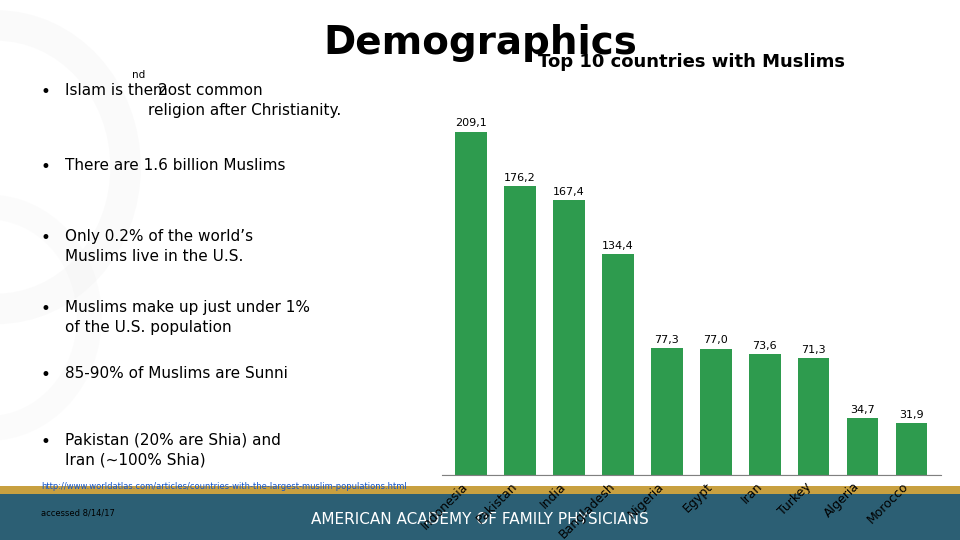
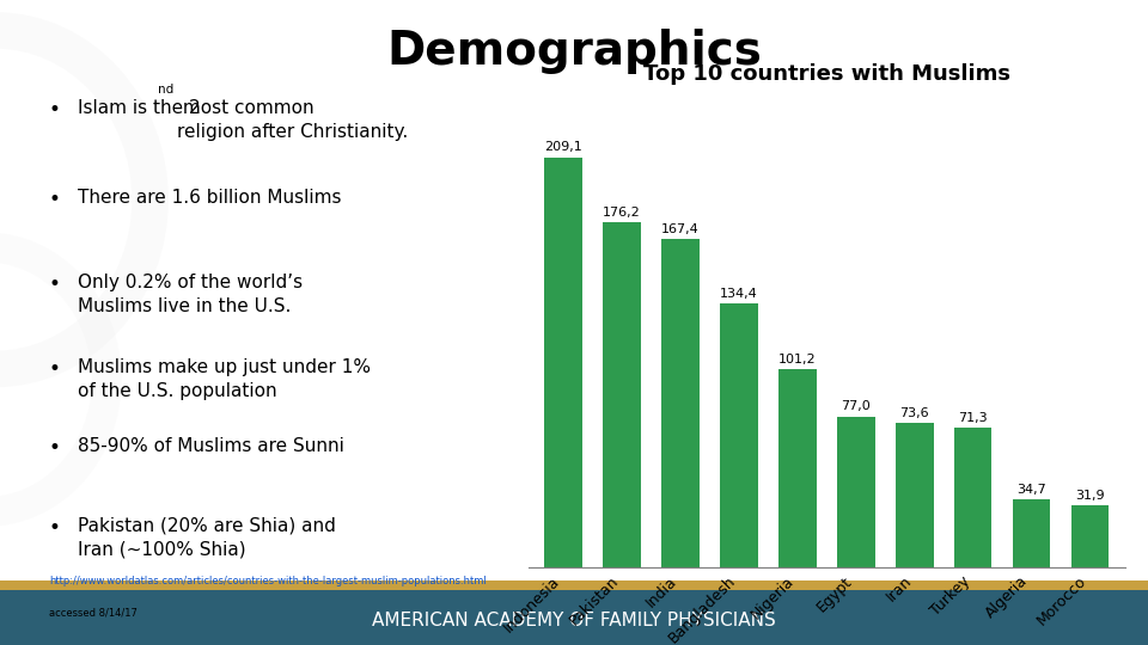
Nigeria: 77,3 -> 101,2
